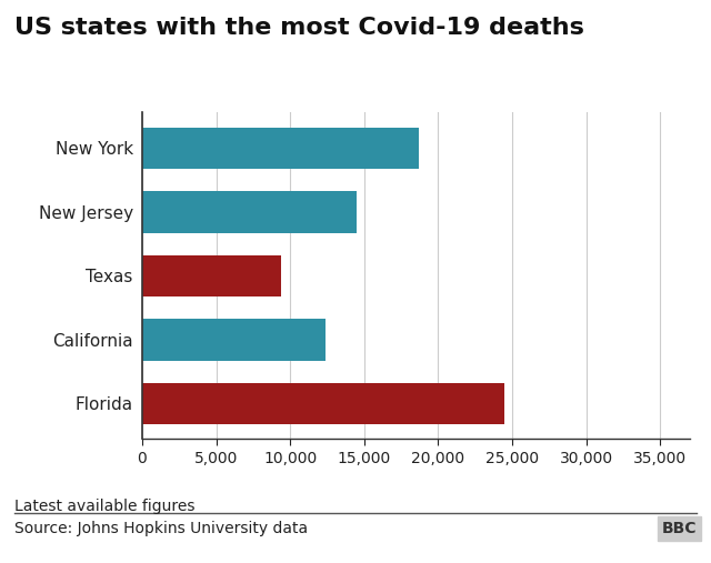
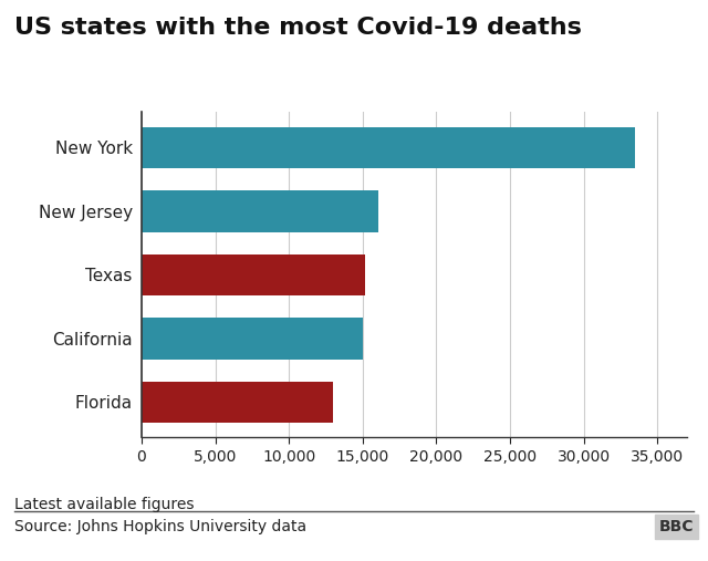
New York: 18,700 -> 33,500
New Jersey: 14,500 -> 16,100
Texas: 9,400 -> 15,200
California: 12,400 -> 15,000
Florida: 24,500 -> 13,000
